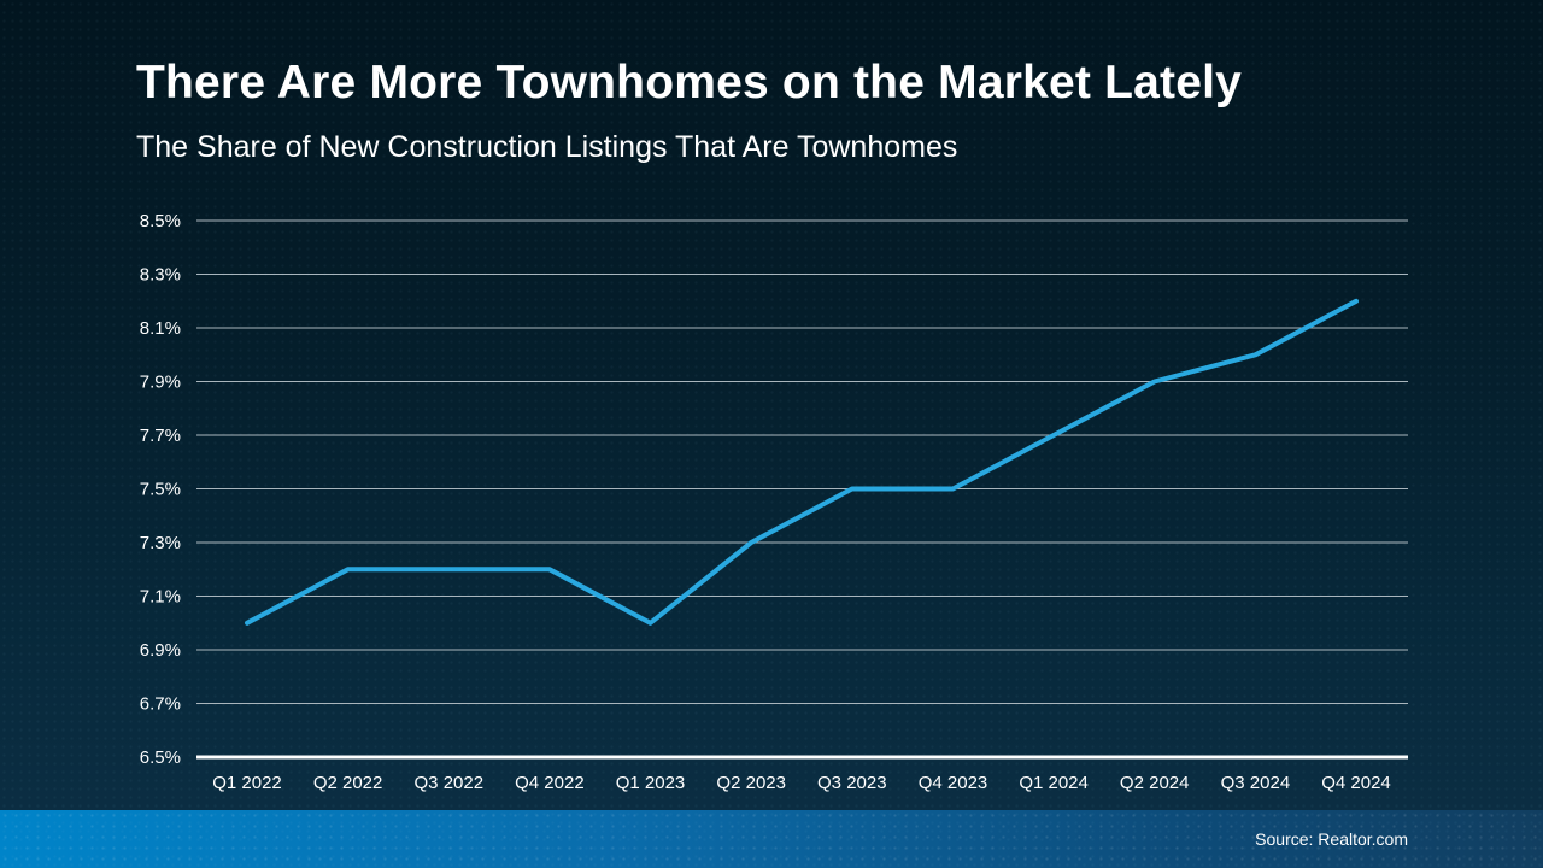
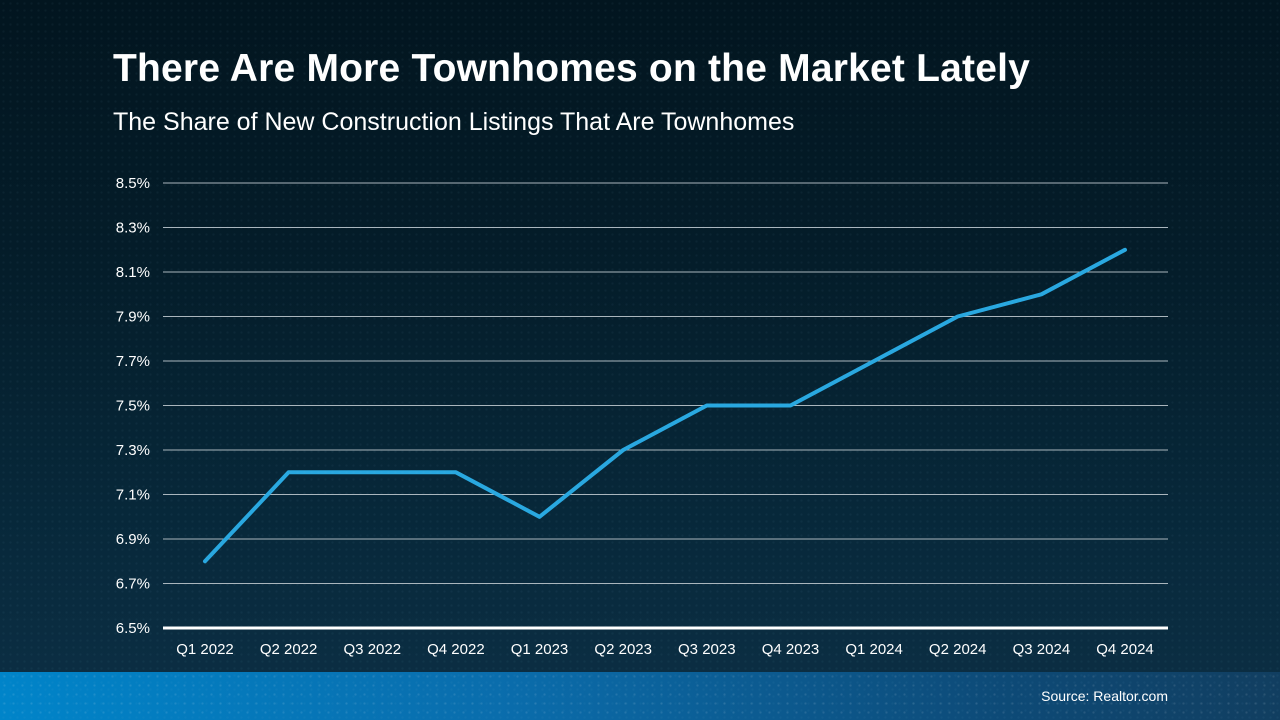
Q1 2022: 7.0% -> 6.8%
